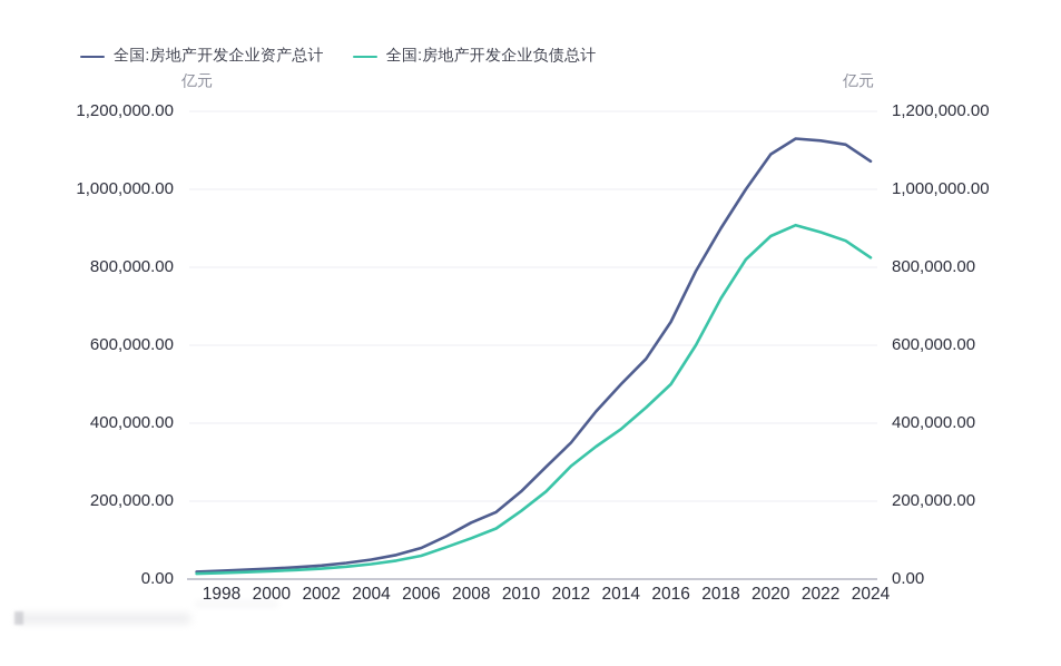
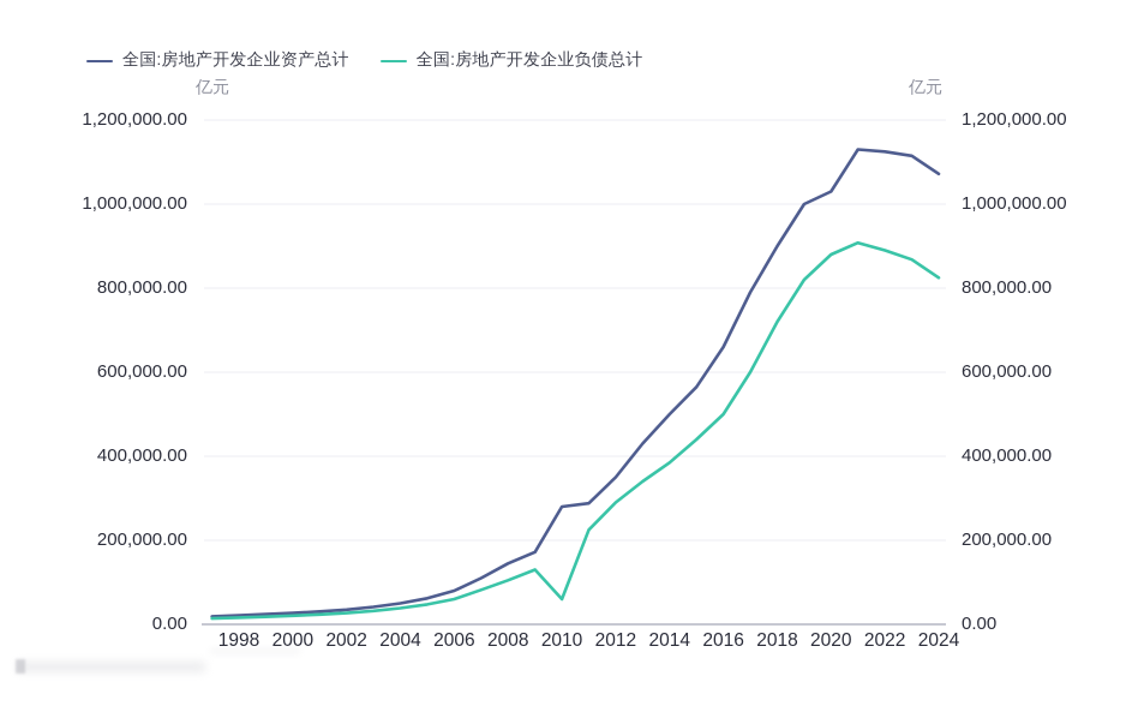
全国:房地产开发企业资产总计/2010: 220000 -> 280000
全国:房地产开发企业负债总计/2010: 180000 -> 60000
全国:房地产开发企业资产总计/2020: 1090000 -> 1030000
